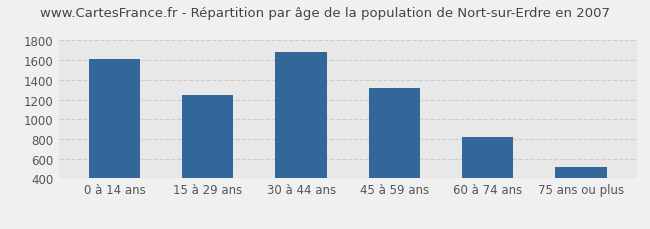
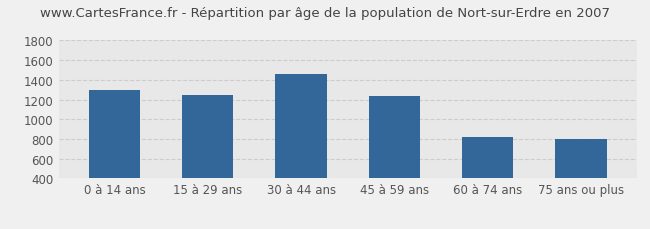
0 à 14 ans: 1610 -> 1300
30 à 44 ans: 1690 -> 1460
45 à 59 ans: 1320 -> 1240
75 ans ou plus: 520 -> 800
